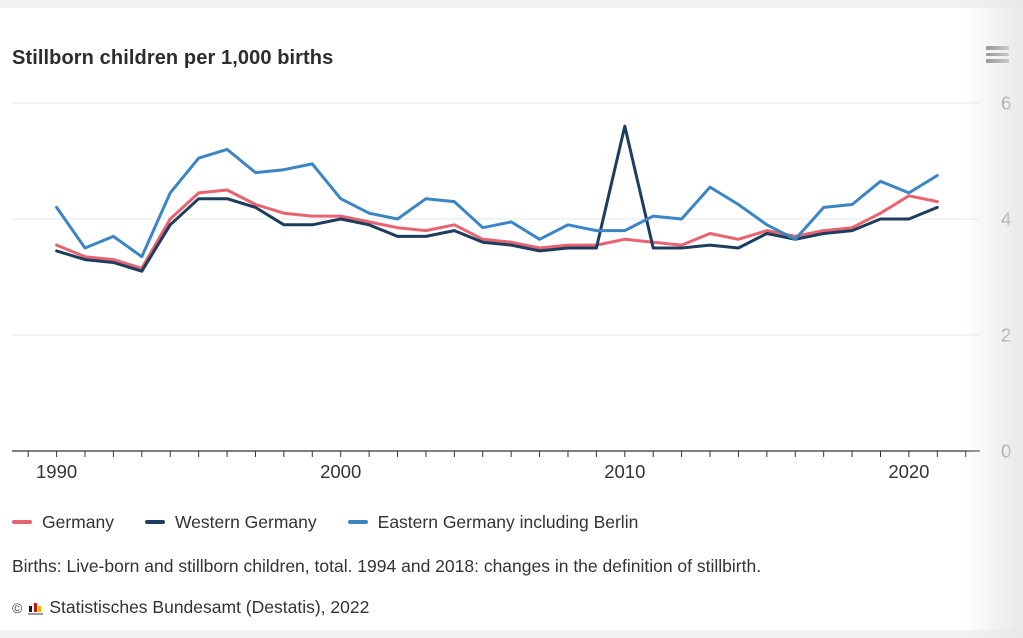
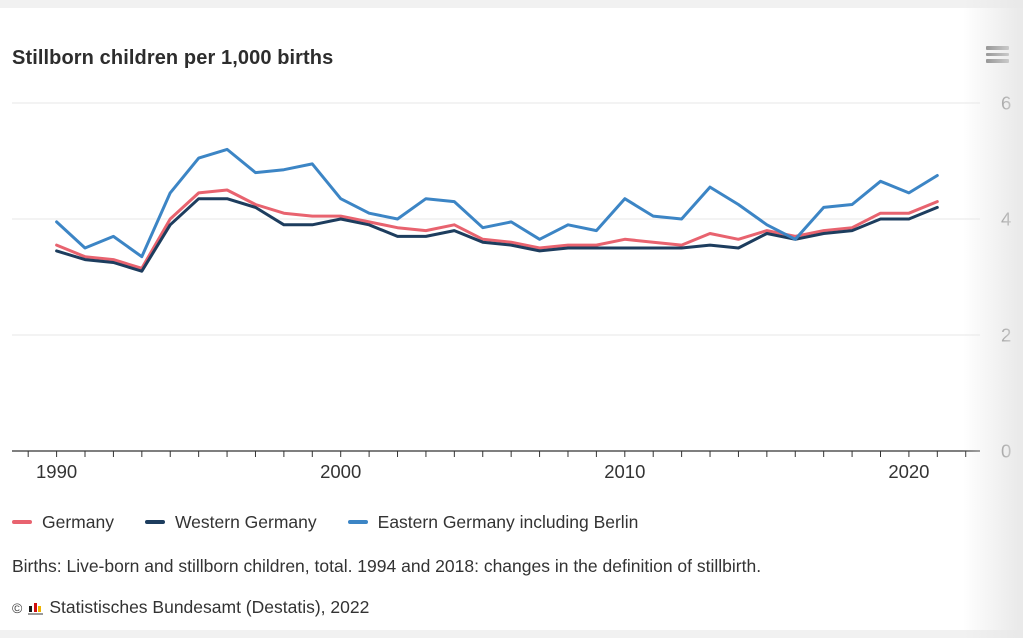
Eastern Germany including Berlin/1990: 4.2 -> 4.0
Western Germany/2010: 5.6 -> 3.5
Eastern Germany including Berlin/2010: 3.8 -> 4.3
Germany/2020: 4.4 -> 4.1
